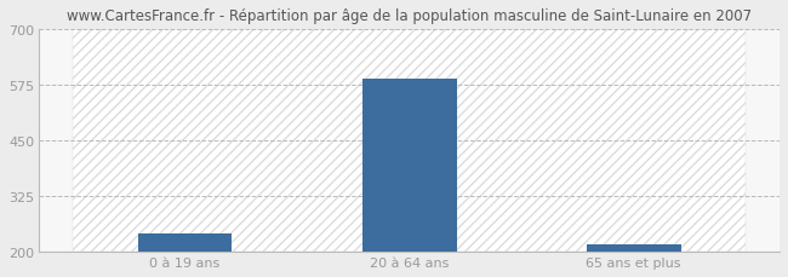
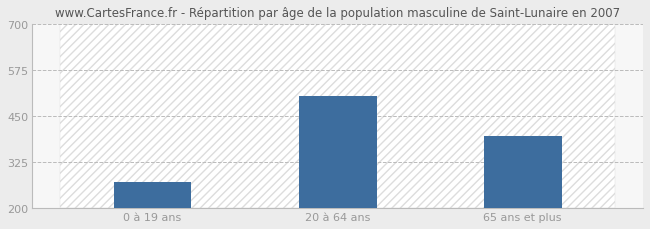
0 à 19 ans: 240 -> 270
20 à 64 ans: 590 -> 505
65 ans et plus: 215 -> 395
